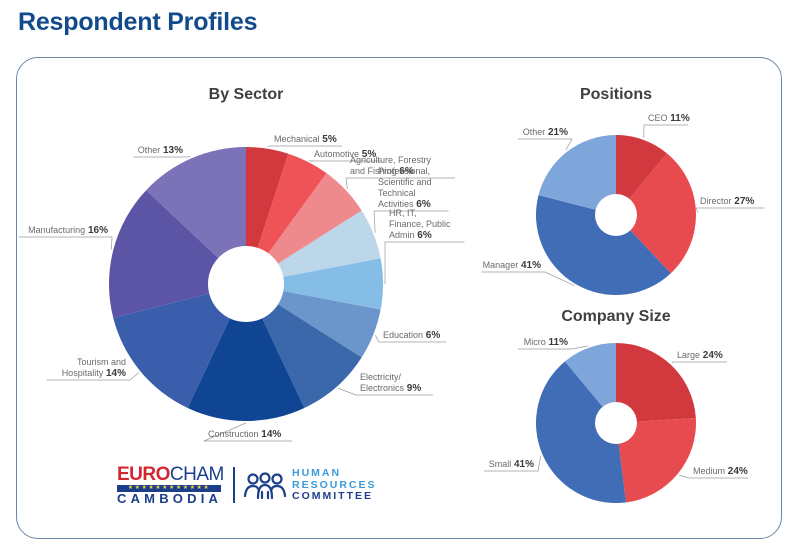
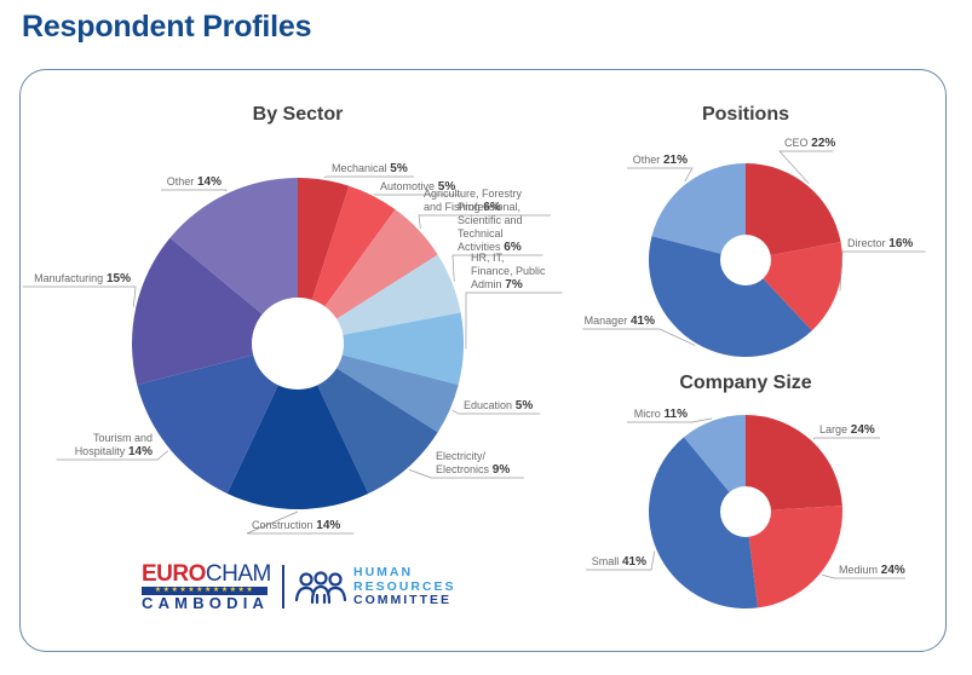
By Sector/HR, IT, Finance, Public Admin: 6% -> 7%
By Sector/Education: 6% -> 5%
By Sector/Manufacturing: 16% -> 15%
By Sector/Other: 13% -> 14%
Positions/CEO: 11% -> 22%
Positions/Director: 27% -> 16%
